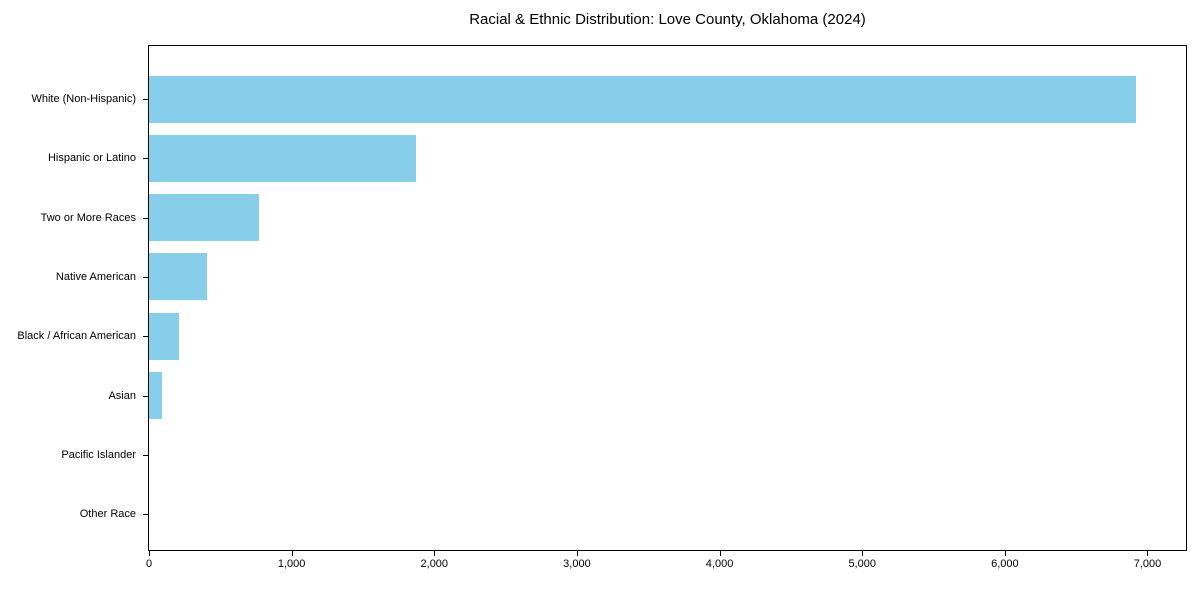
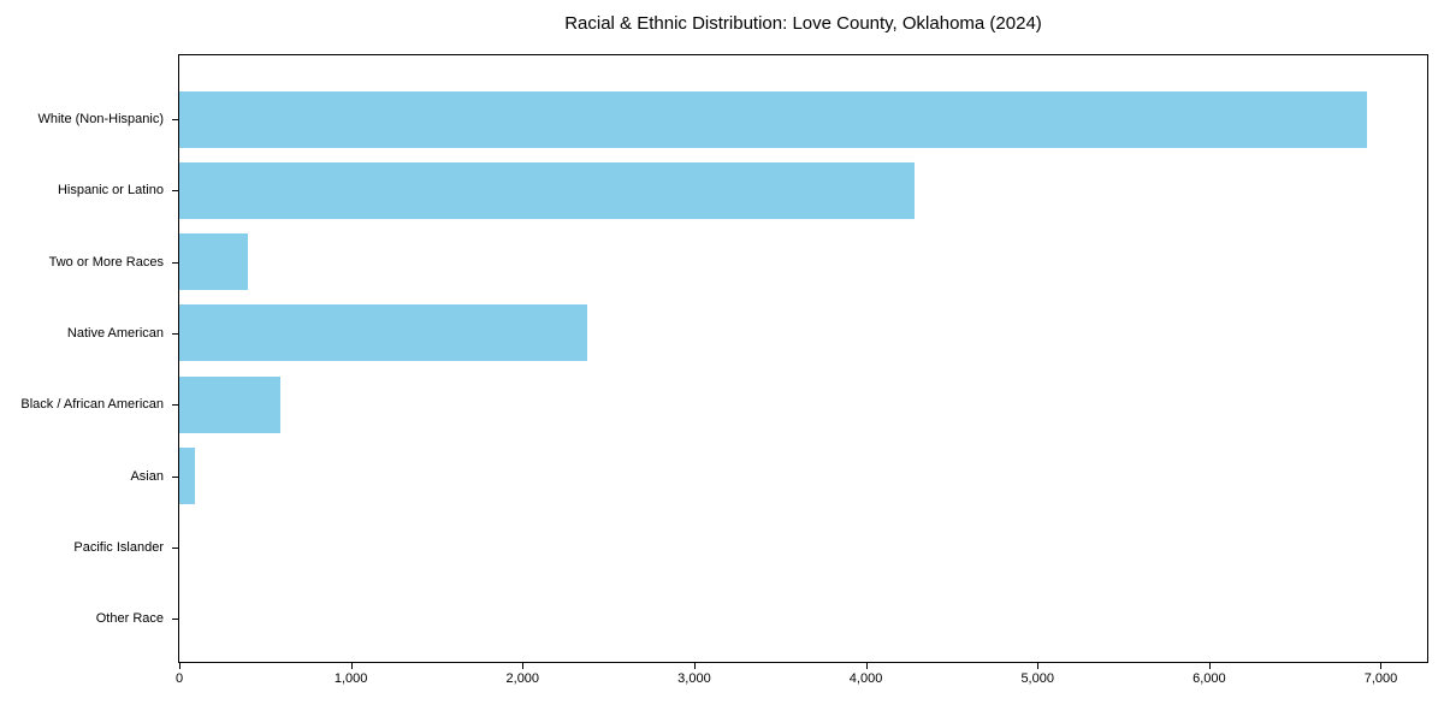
Hispanic or Latino: 1870 -> 4280
Two or More Races: 770 -> 400
Native American: 410 -> 2380
Black / African American: 210 -> 590
